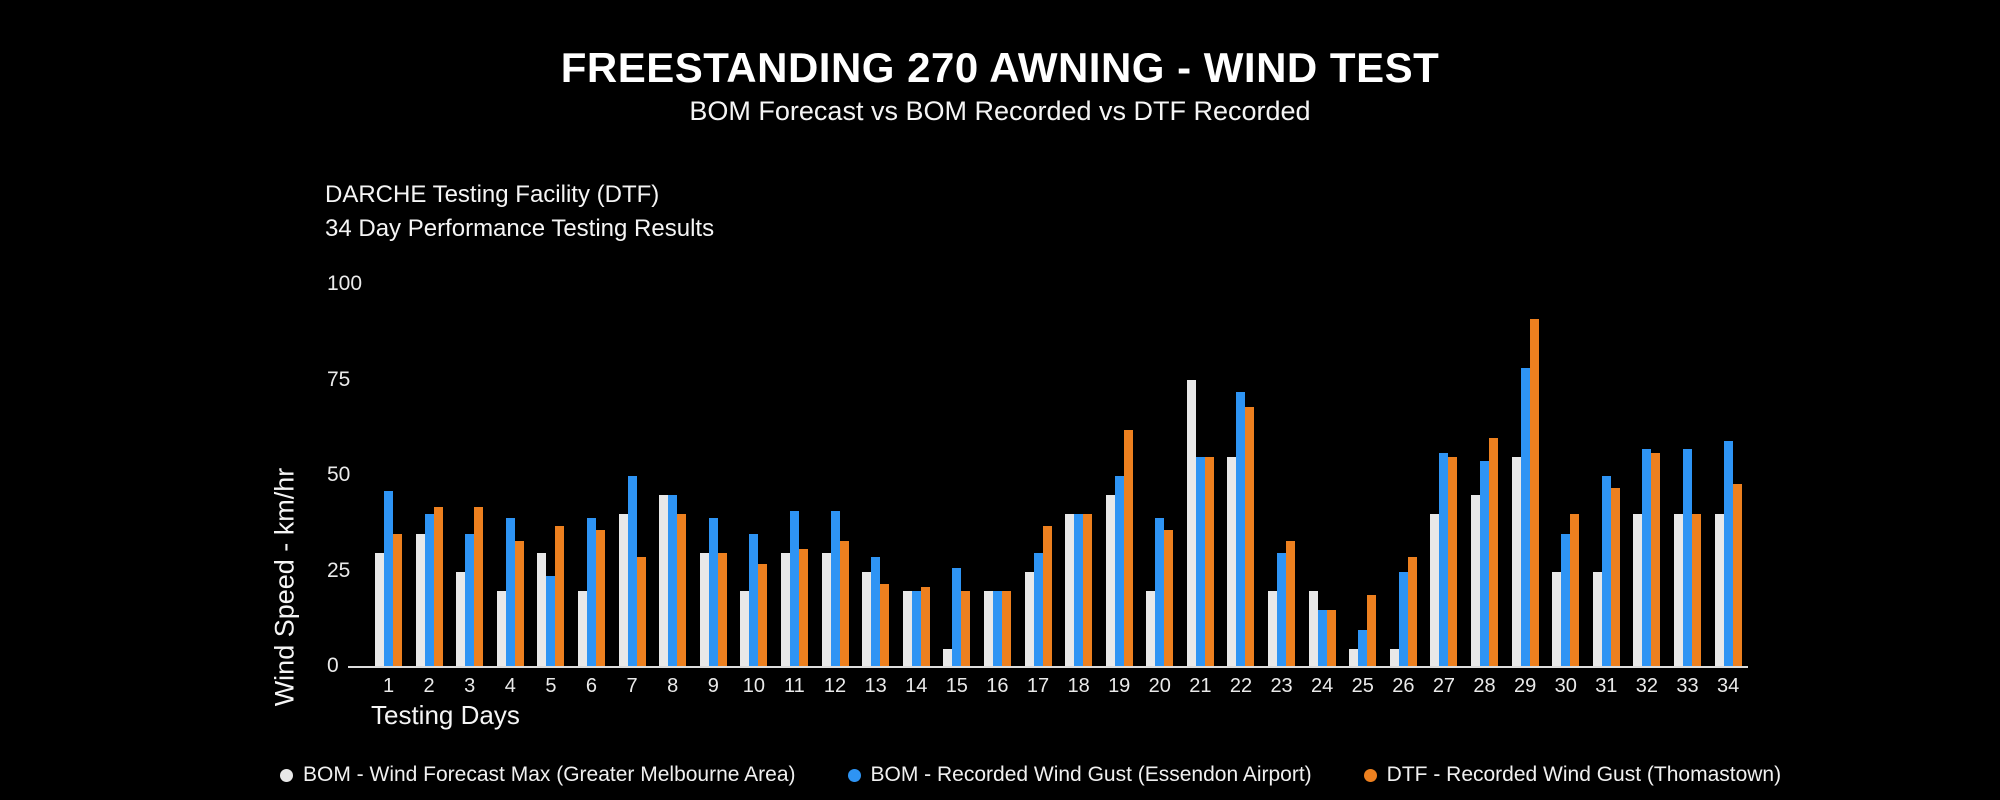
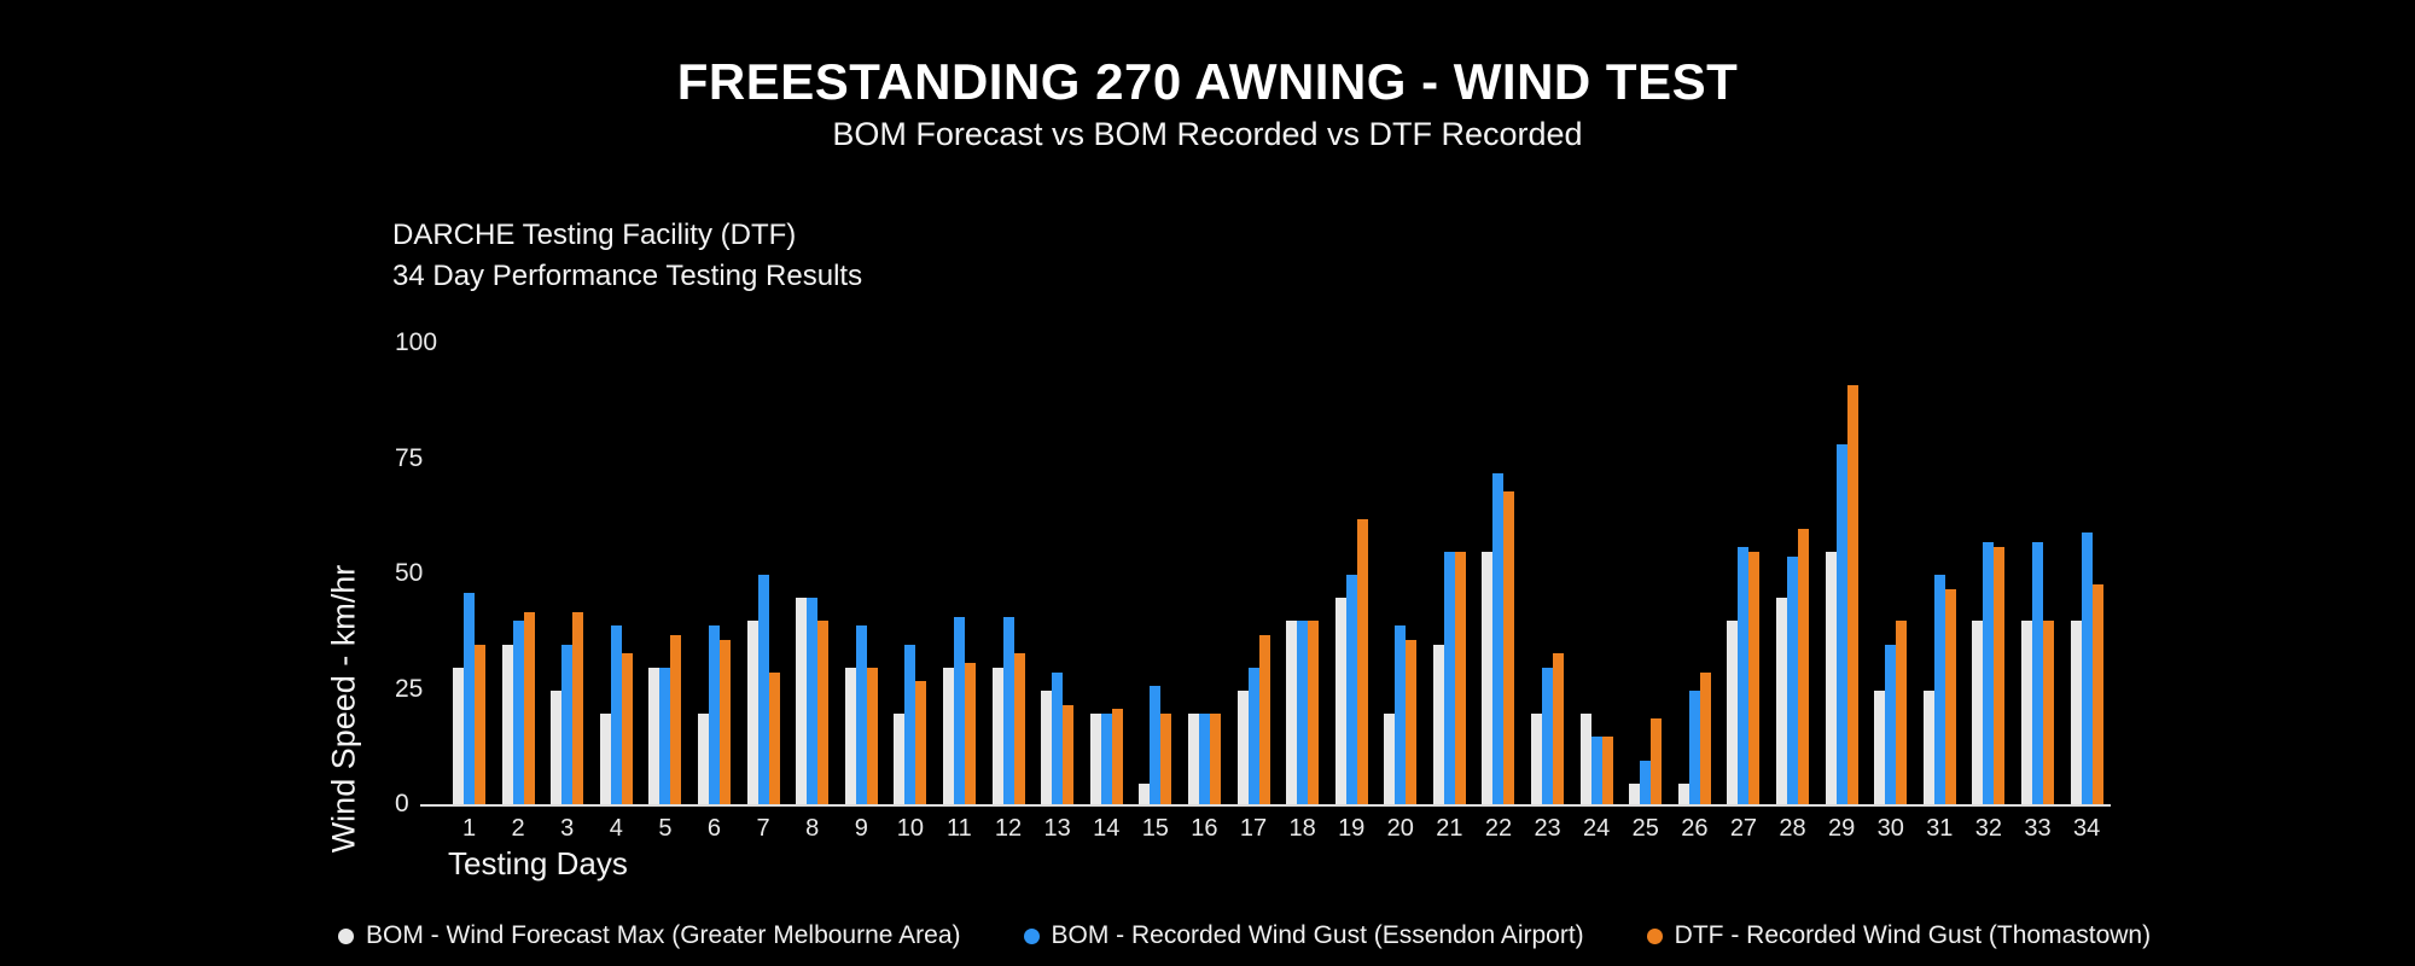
BOM - Recorded Wind Gust (Essendon Airport)/5: 24 -> 30
BOM - Wind Forecast Max (Greater Melbourne Area)/21: 75 -> 35
